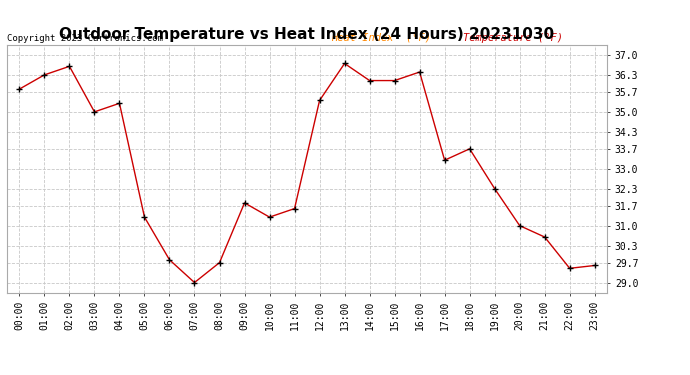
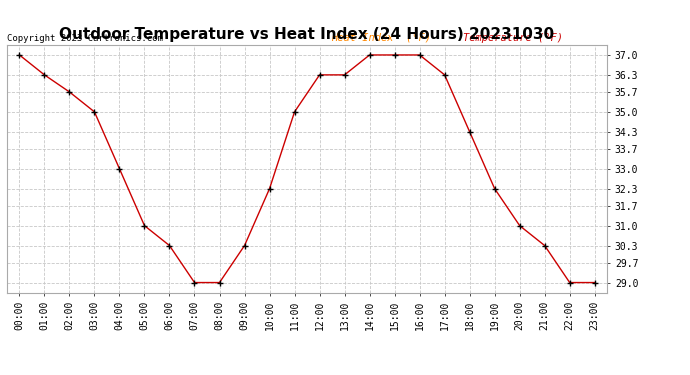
00:00: 35.8 -> 37.0
02:00: 36.6 -> 35.7
04:00: 35.3 -> 33.0
05:00: 31.3 -> 31.0
06:00: 29.8 -> 30.3
08:00: 29.7 -> 29.0
09:00: 31.8 -> 30.3
10:00: 31.3 -> 32.3
11:00: 31.6 -> 35.0
12:00: 35.4 -> 36.3
13:00: 36.7 -> 36.3
14:00: 36.1 -> 37.0
15:00: 36.1 -> 37.0
16:00: 36.4 -> 37.0
17:00: 33.3 -> 36.3
18:00: 33.7 -> 34.3
21:00: 30.6 -> 30.3
22:00: 29.5 -> 29.0
23:00: 29.6 -> 29.0
